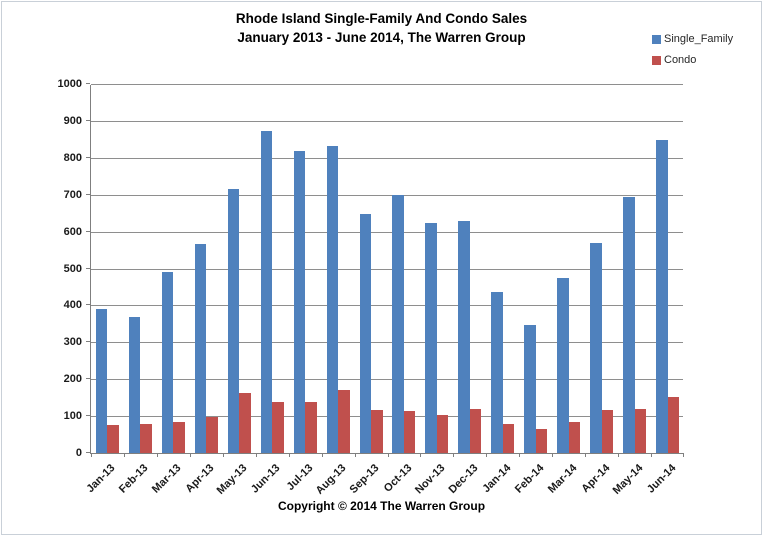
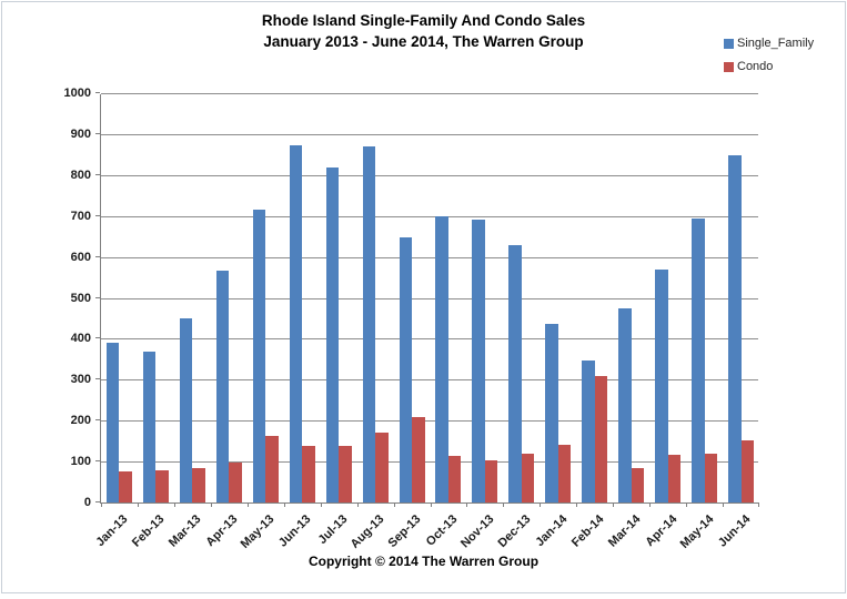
Single_Family/Mar-13: 490 -> 450
Single_Family/Aug-13: 830 -> 870
Condo/Sep-13: 120 -> 210
Single_Family/Nov-13: 620 -> 690
Condo/Jan-14: 80 -> 140
Condo/Feb-14: 70 -> 310
